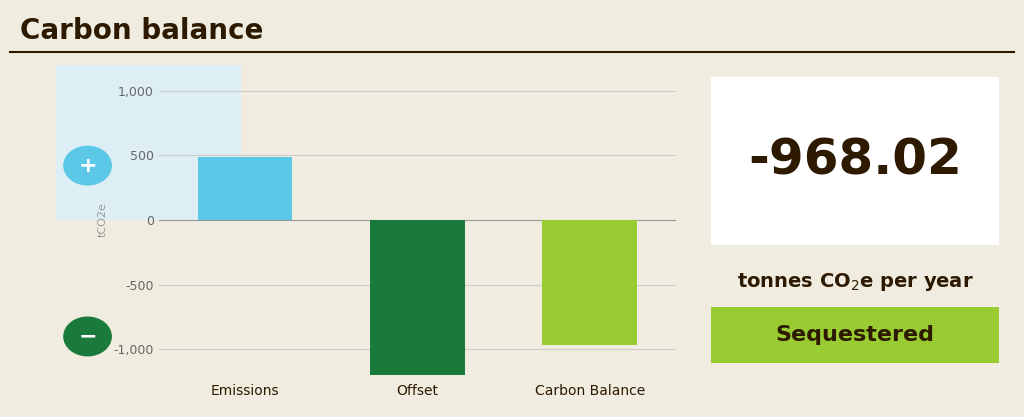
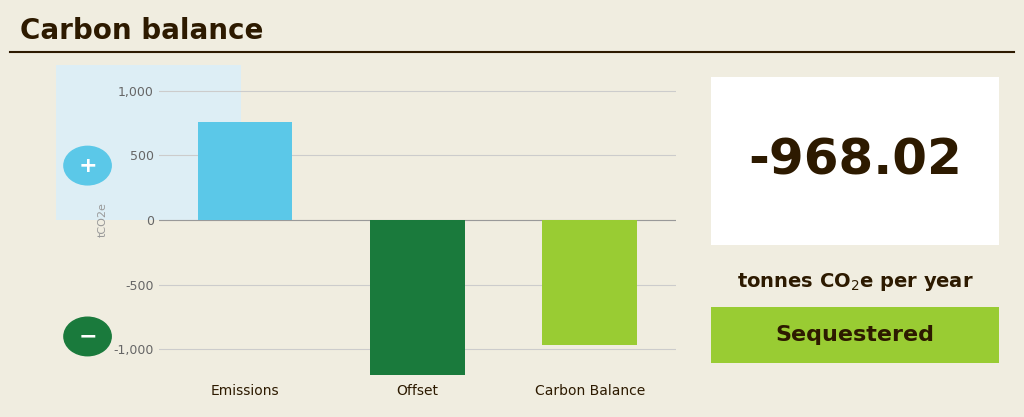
Emissions: 490 -> 760
